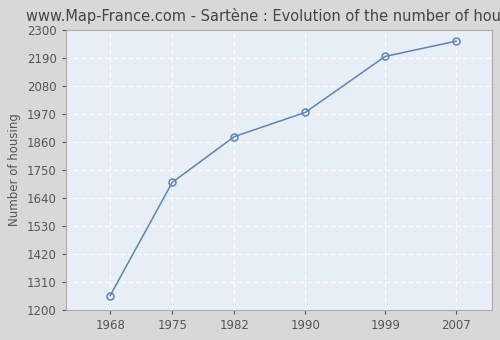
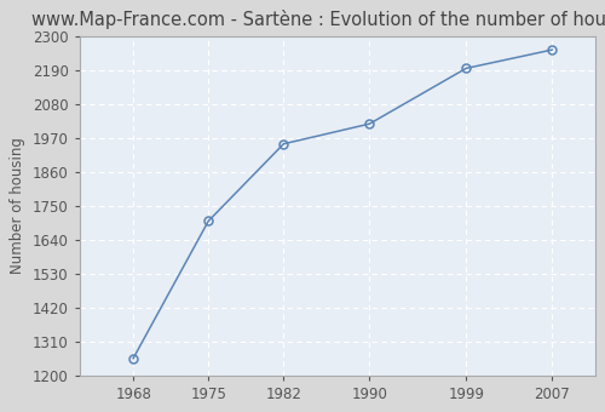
1982: 1880 -> 1950
1990: 1975 -> 2015
